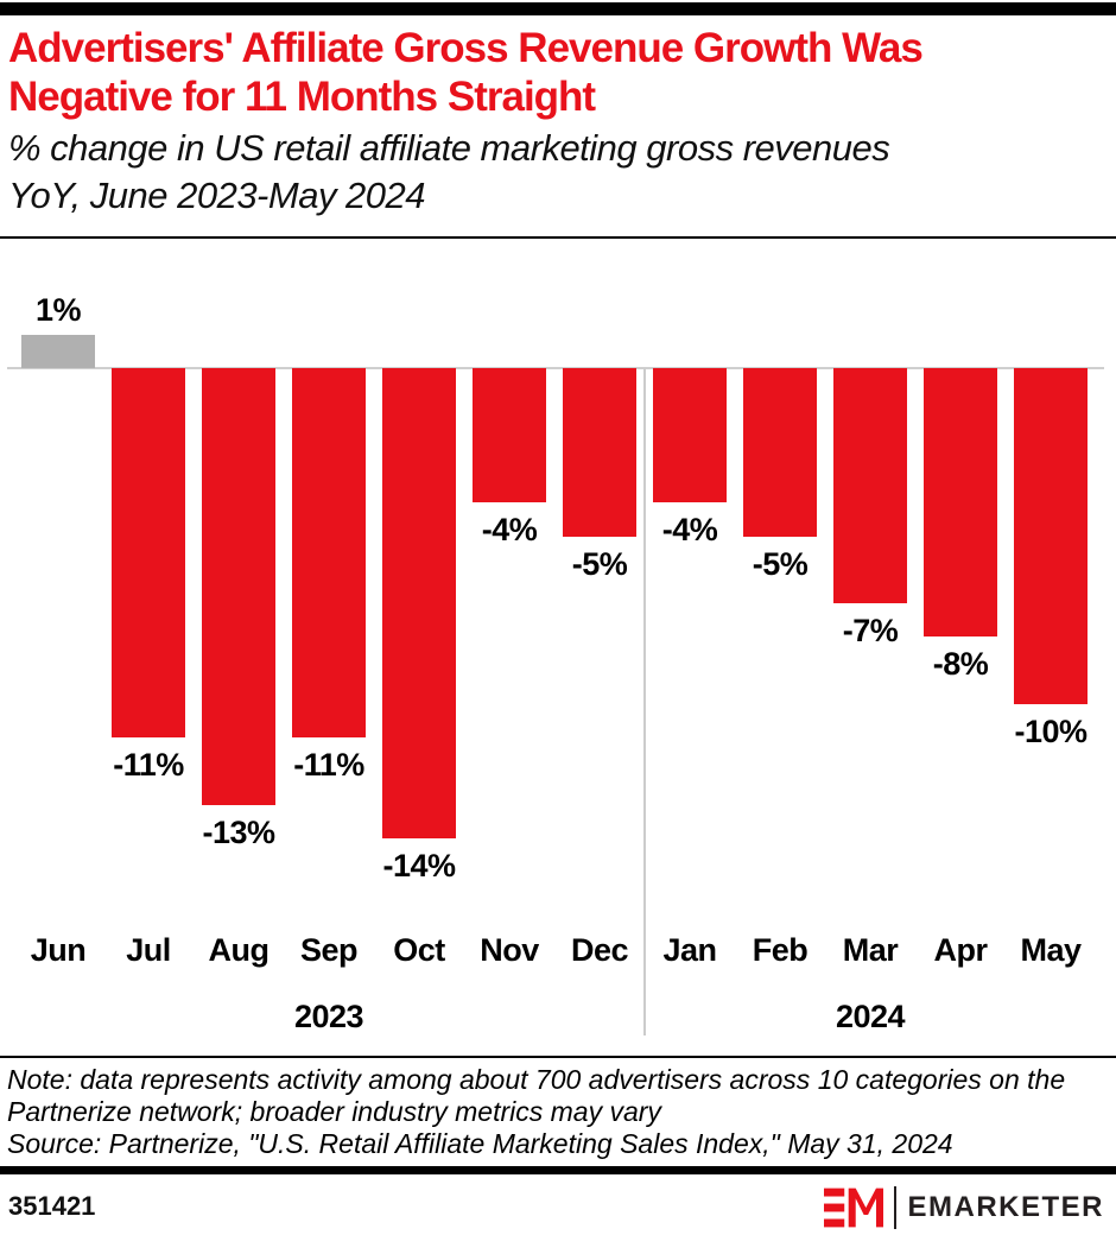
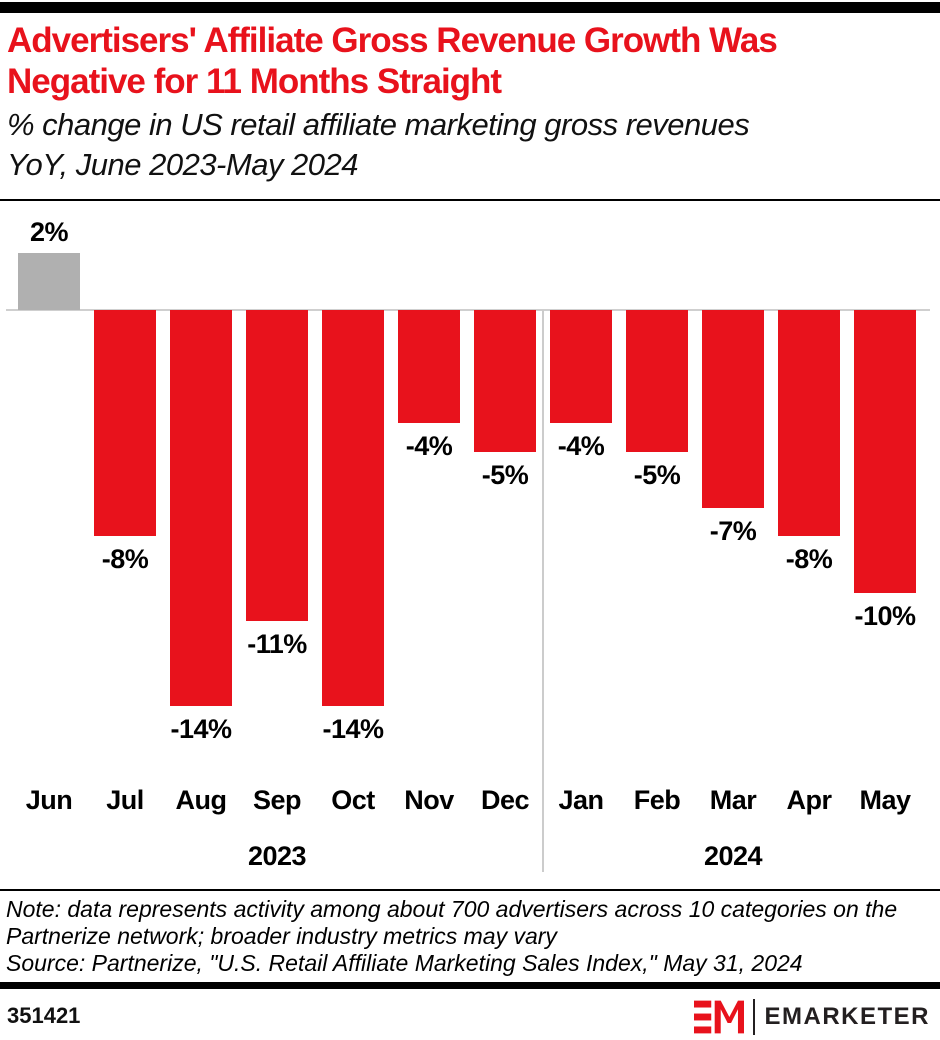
Jun: 1% -> 2%
Jul: -11% -> -8%
Aug: -13% -> -14%
